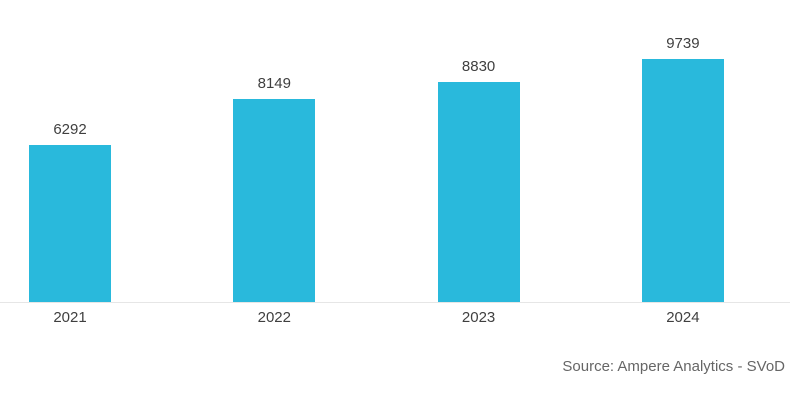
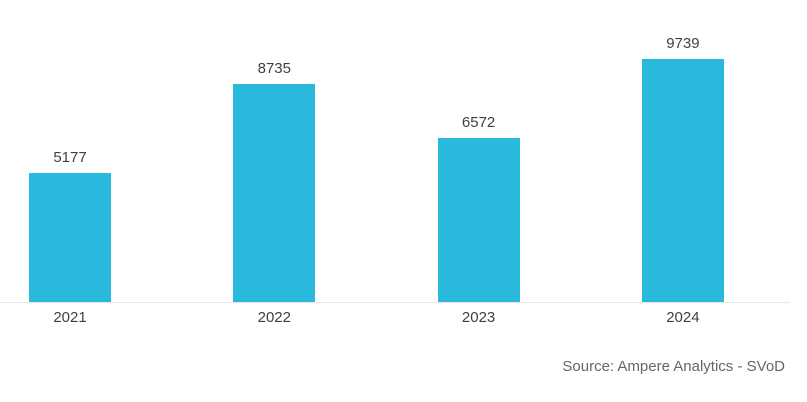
2021: 6292 -> 5177
2022: 8149 -> 8735
2023: 8830 -> 6572
